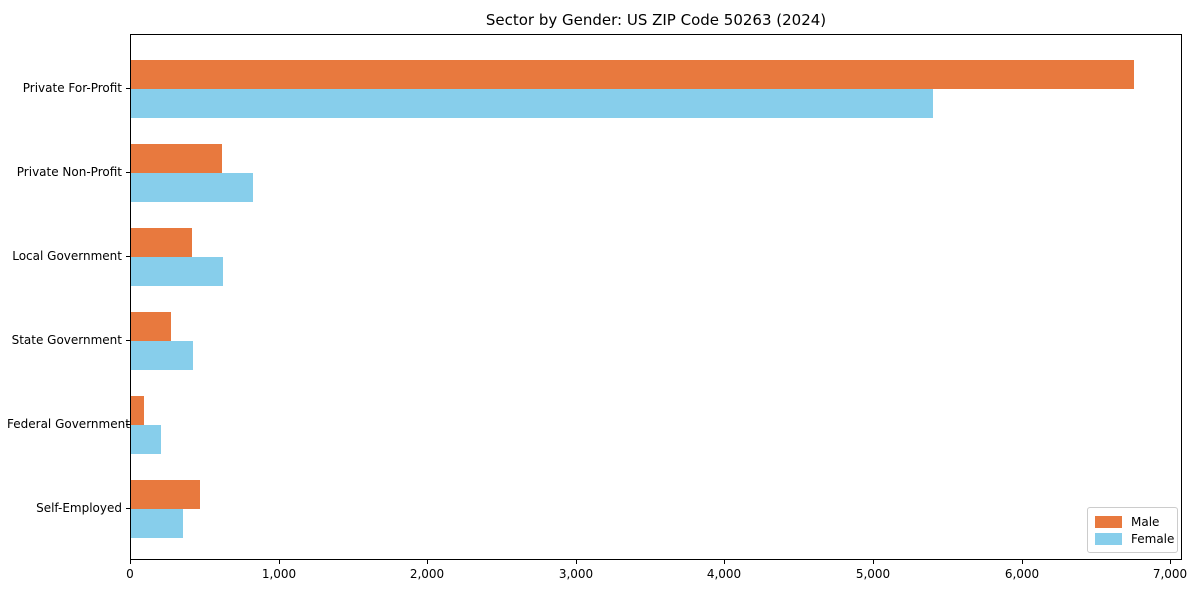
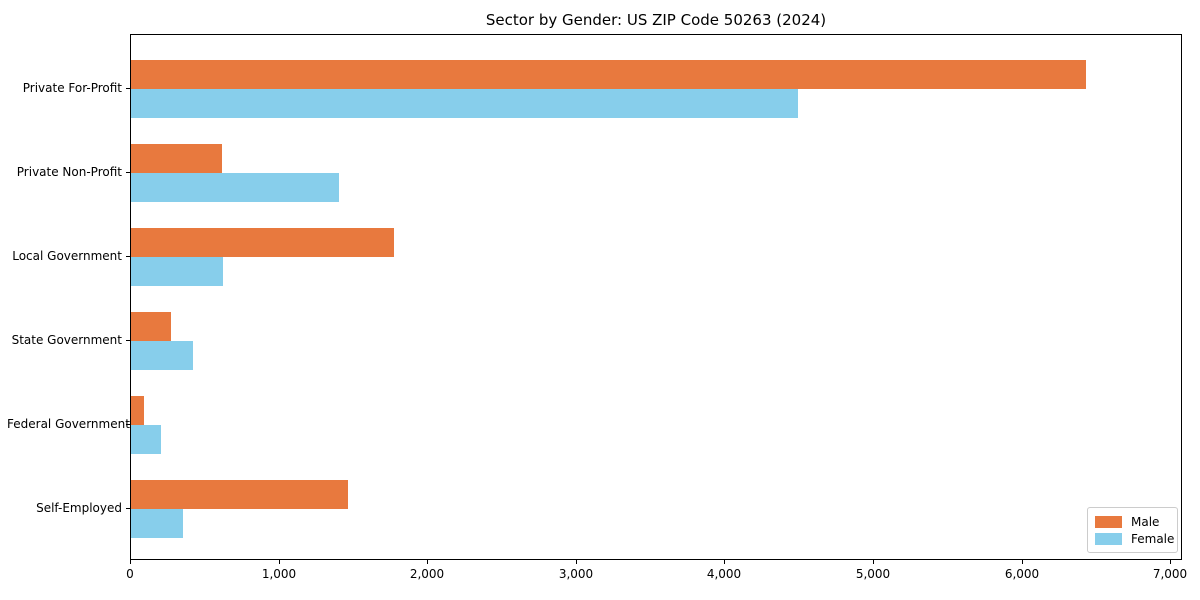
Male/Private For-Profit: 6750 -> 6430
Female/Private For-Profit: 5400 -> 4490
Female/Private Non-Profit: 820 -> 1400
Male/Local Government: 410 -> 1770
Male/Self-Employed: 460 -> 1460
